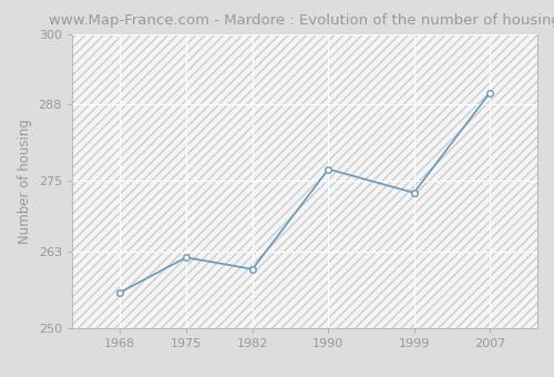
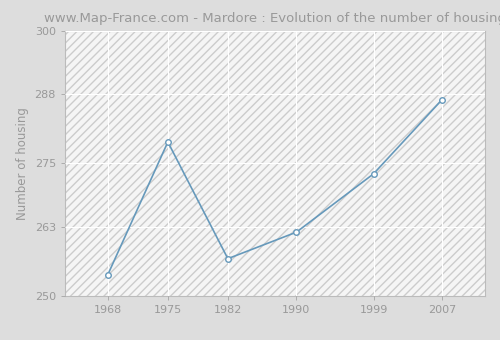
1968: 256 -> 254
1975: 262 -> 279
1982: 260 -> 257
1990: 277 -> 262
2007: 290 -> 287
